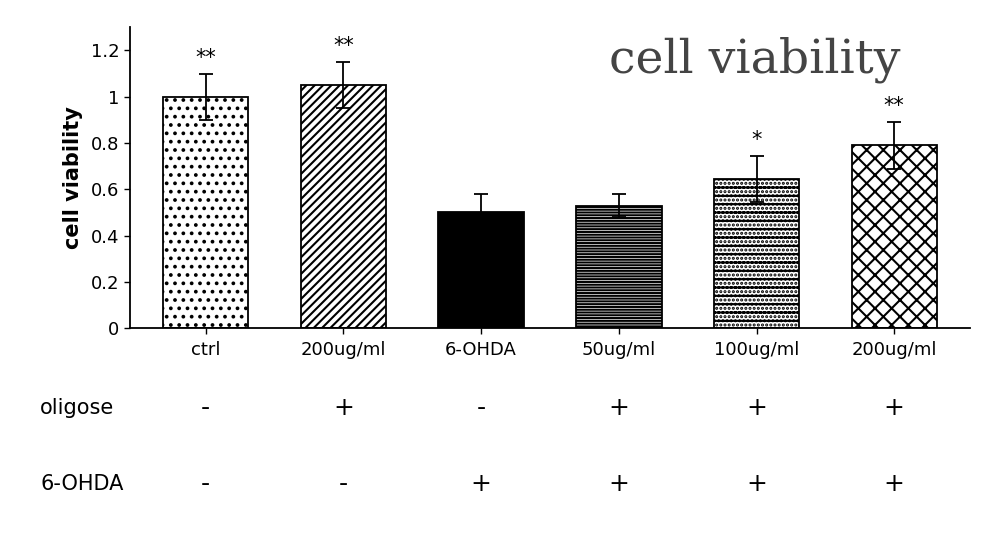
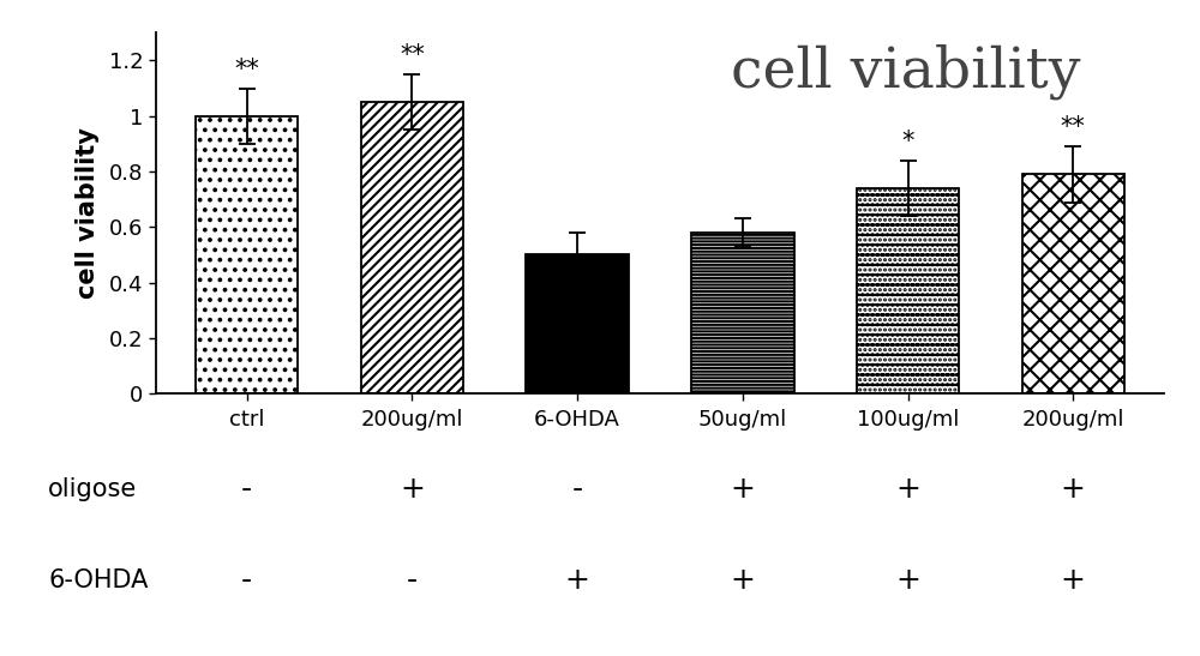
50ug/ml: 0.530 -> 0.580
100ug/ml: 0.645 -> 0.740
